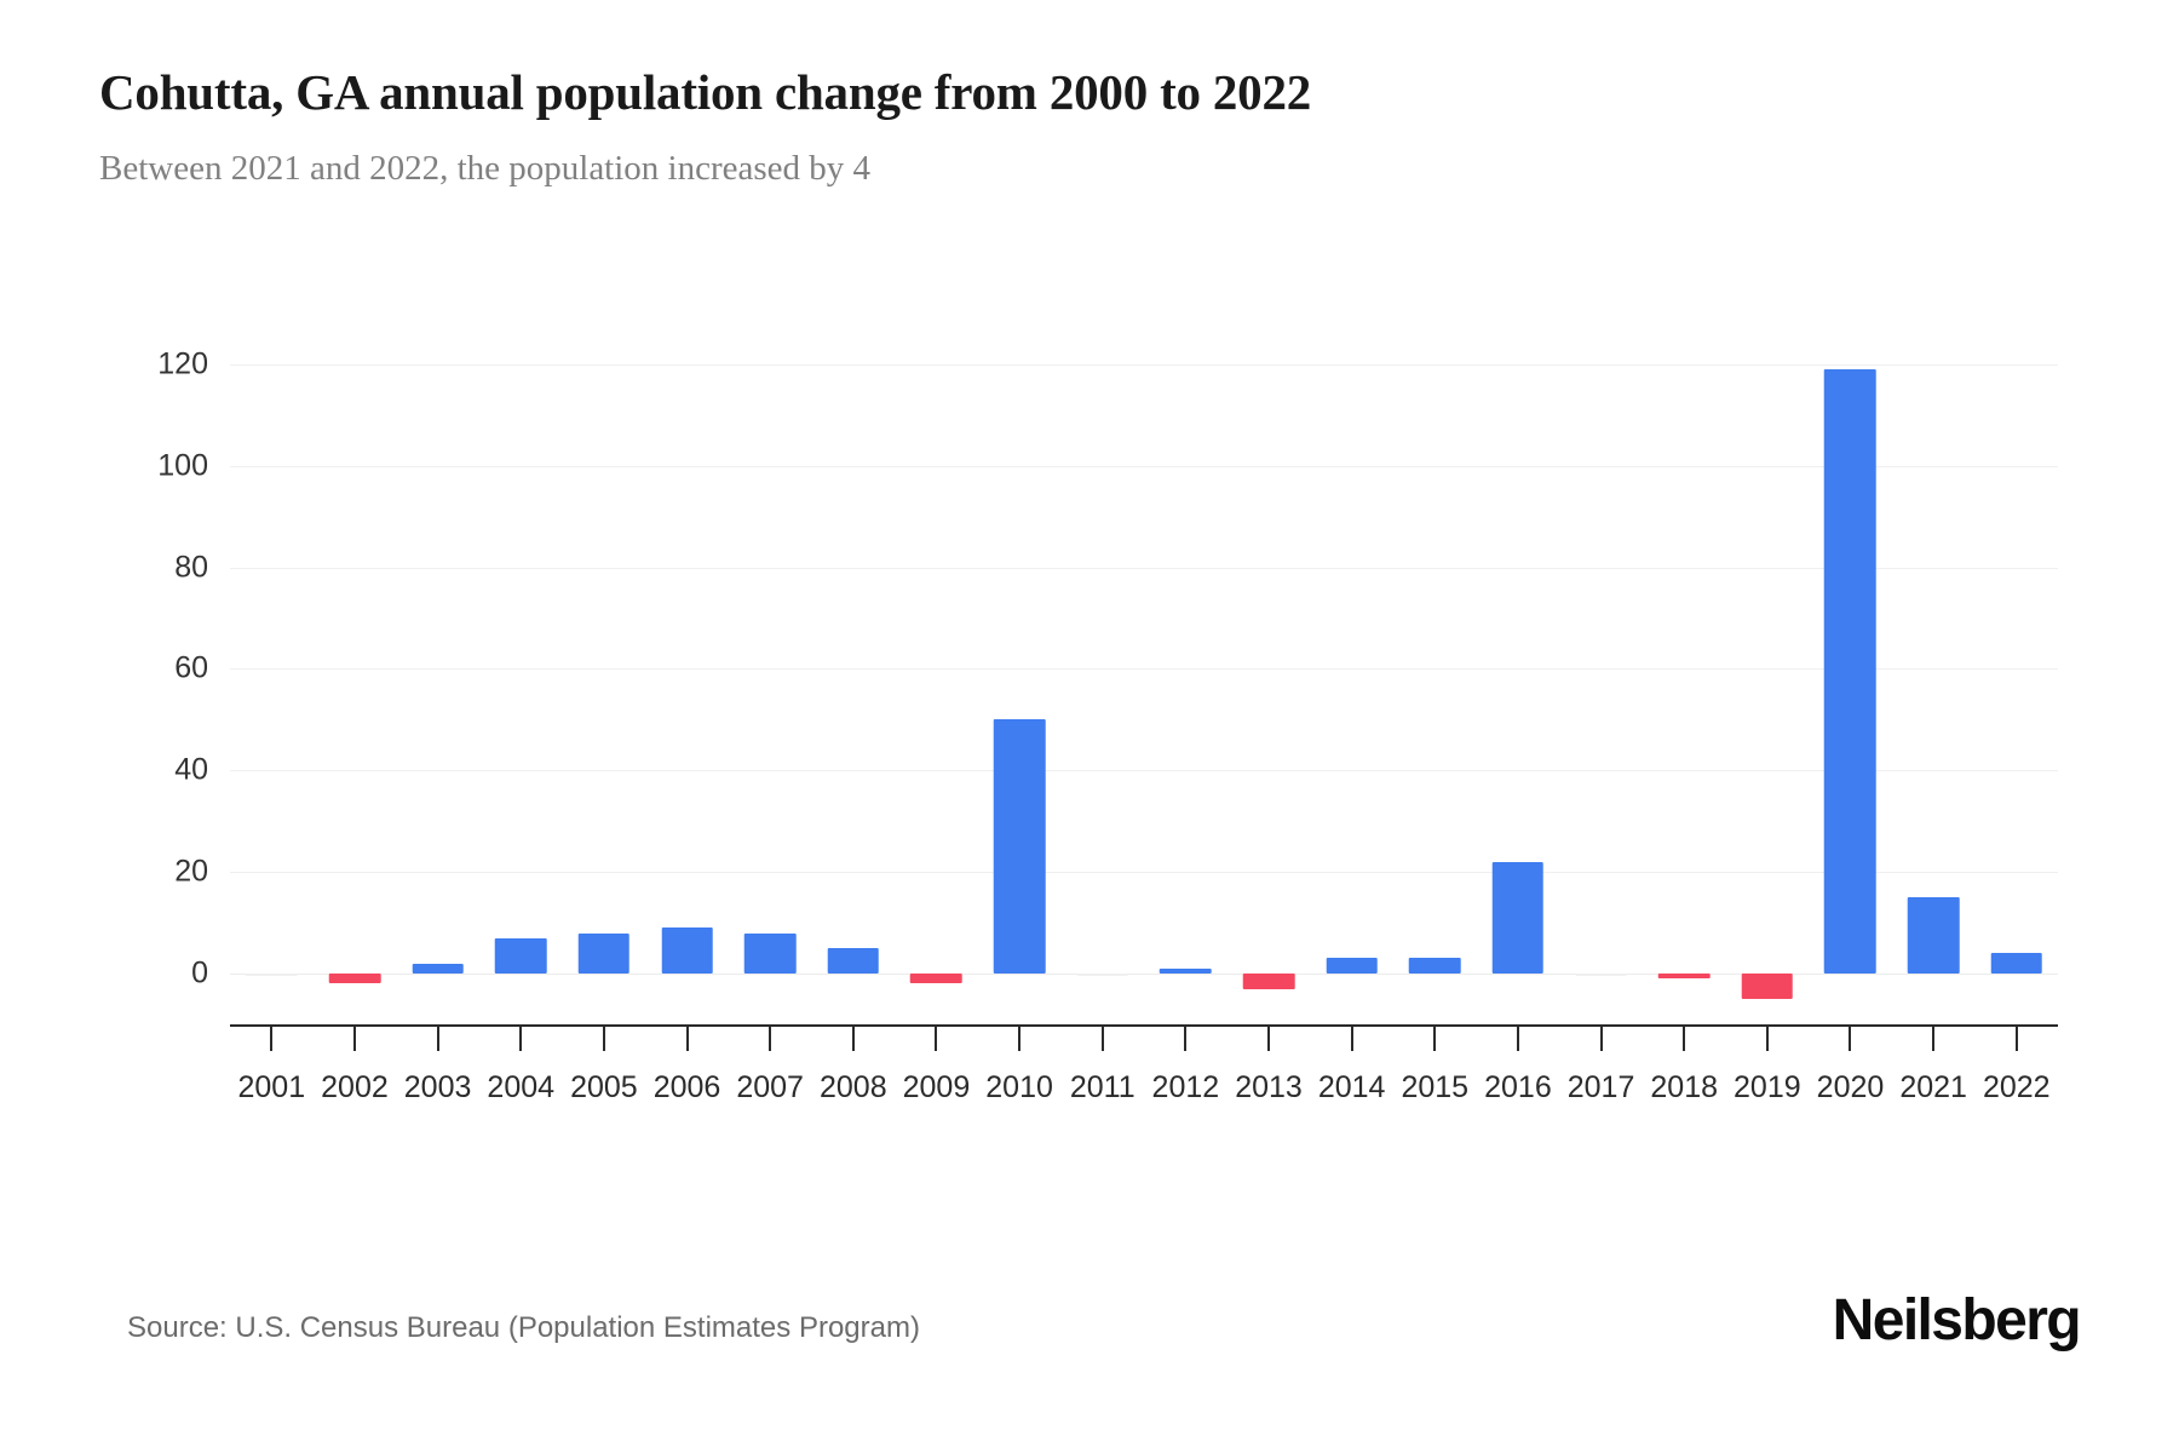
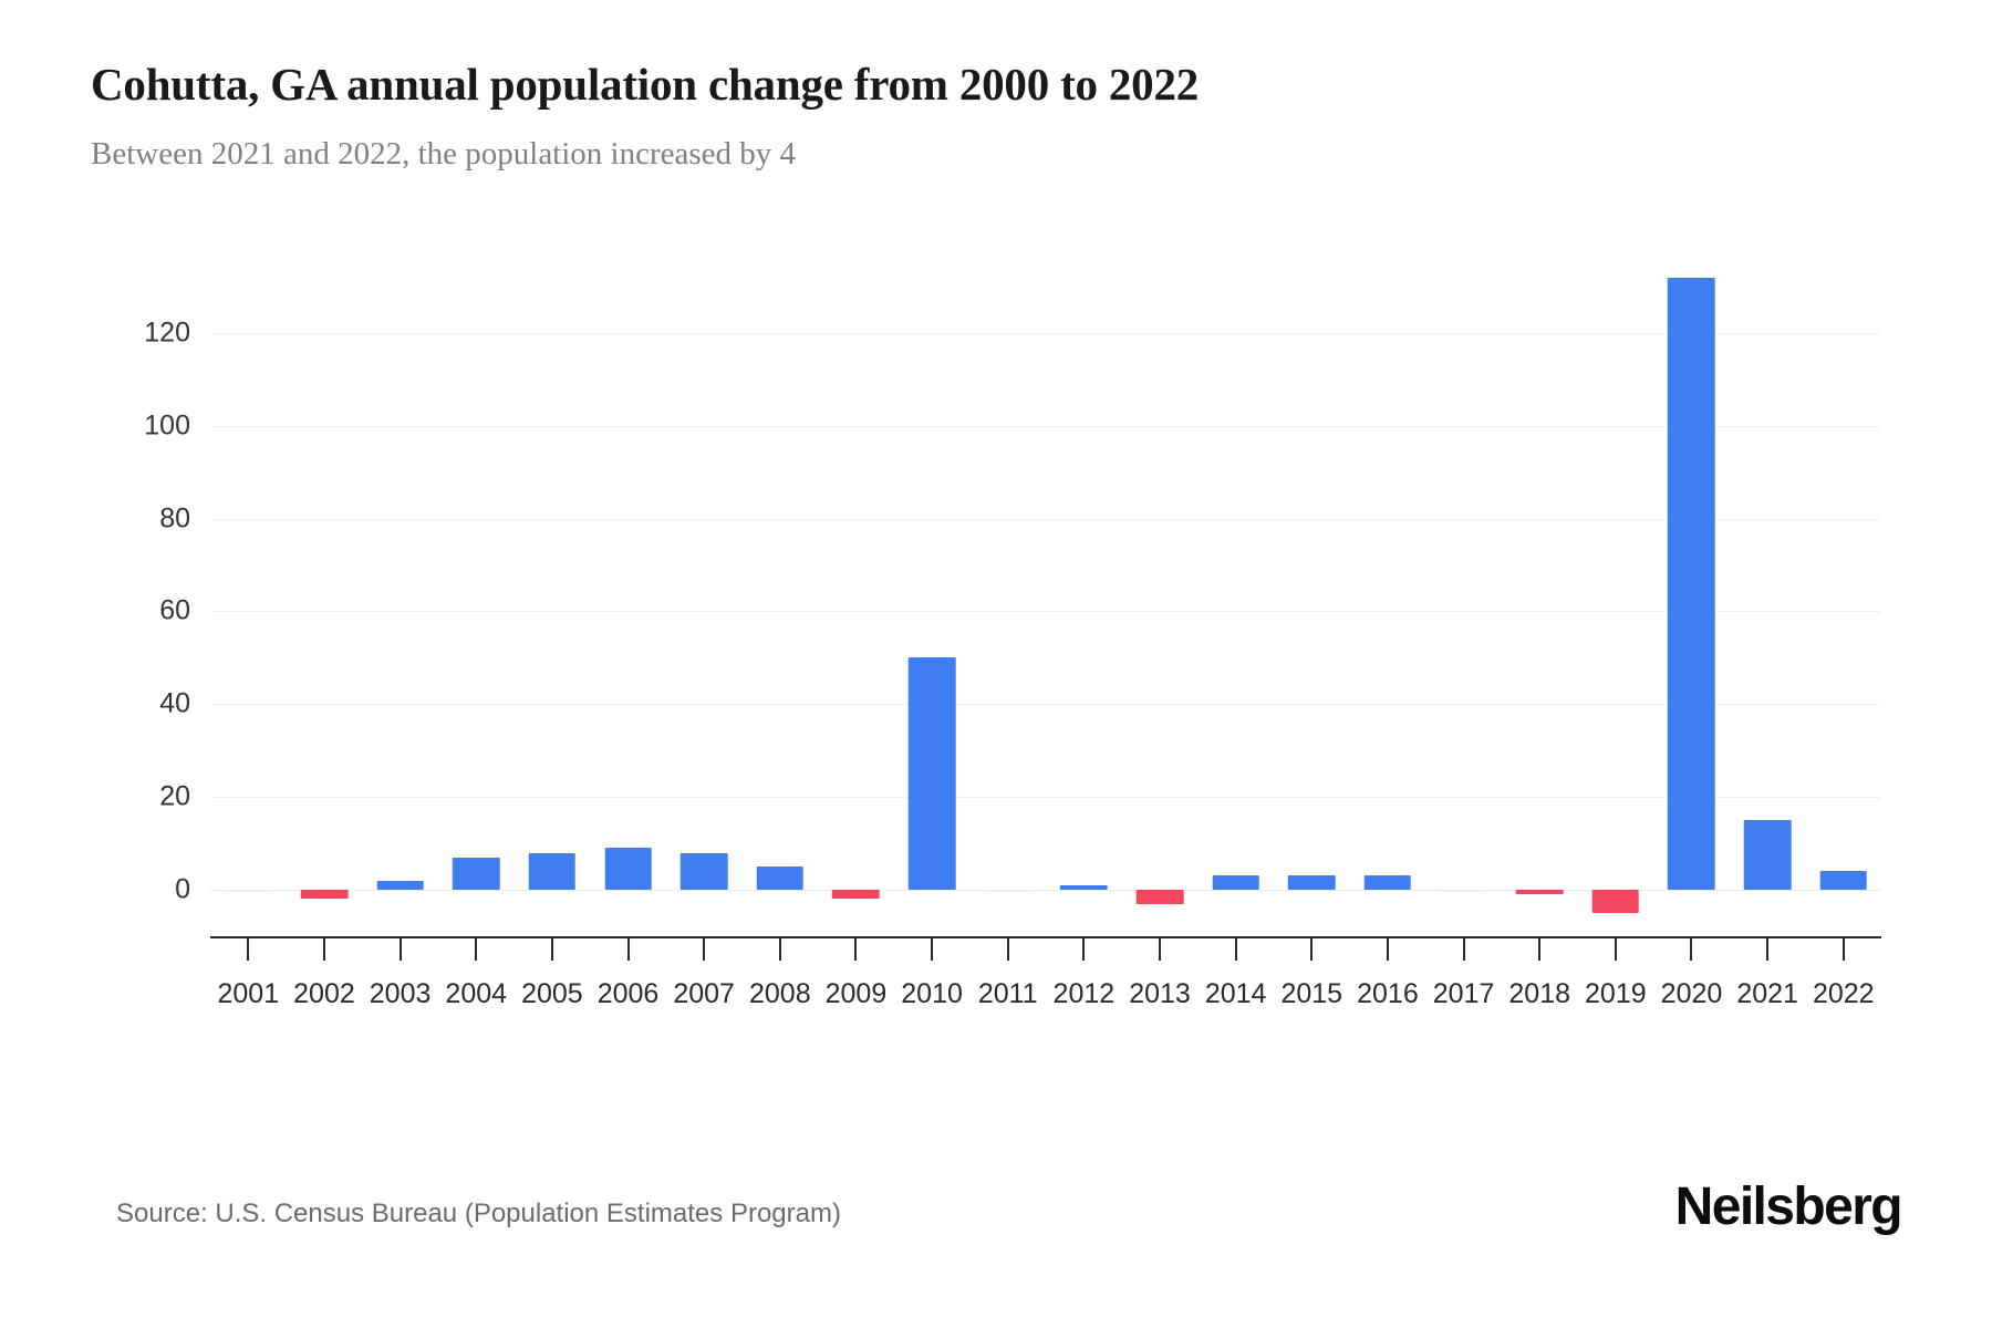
2016: 22 -> 3
2020: 119 -> 132
